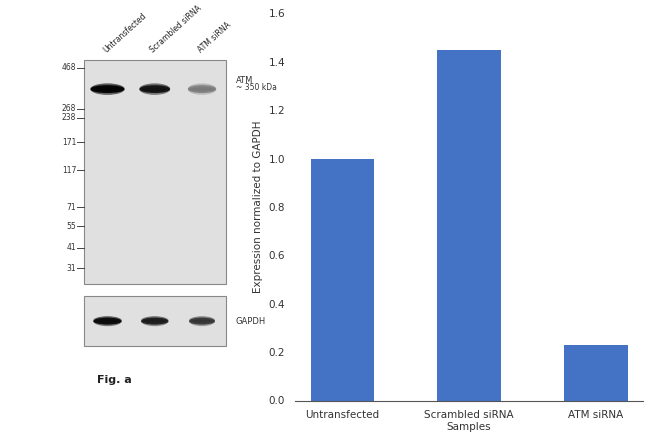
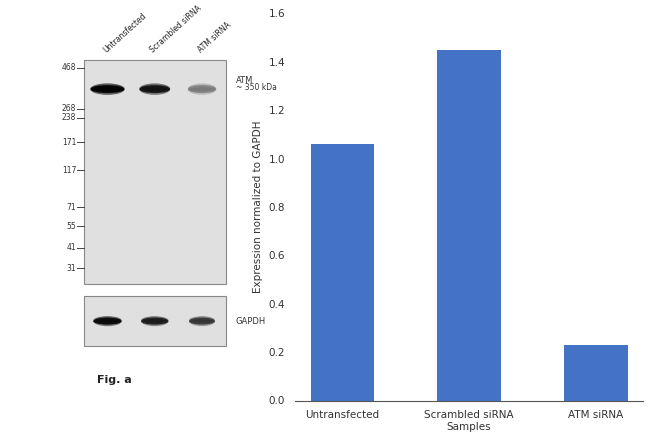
Untransfected: 1.00 -> 1.06
